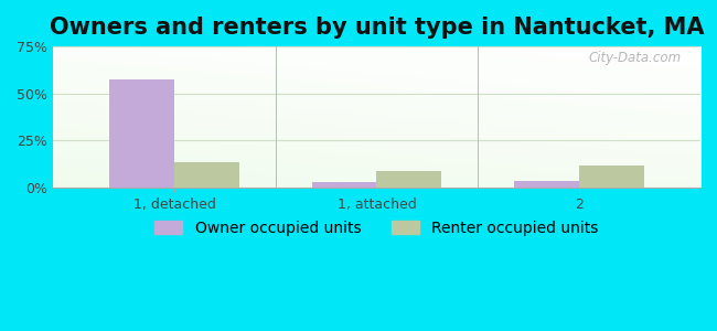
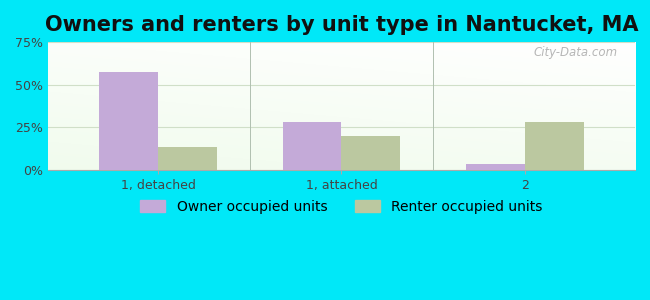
Owner occupied units/1, attached: 2% -> 28%
Renter occupied units/1, attached: 8% -> 20%
Renter occupied units/2: 12% -> 28%
